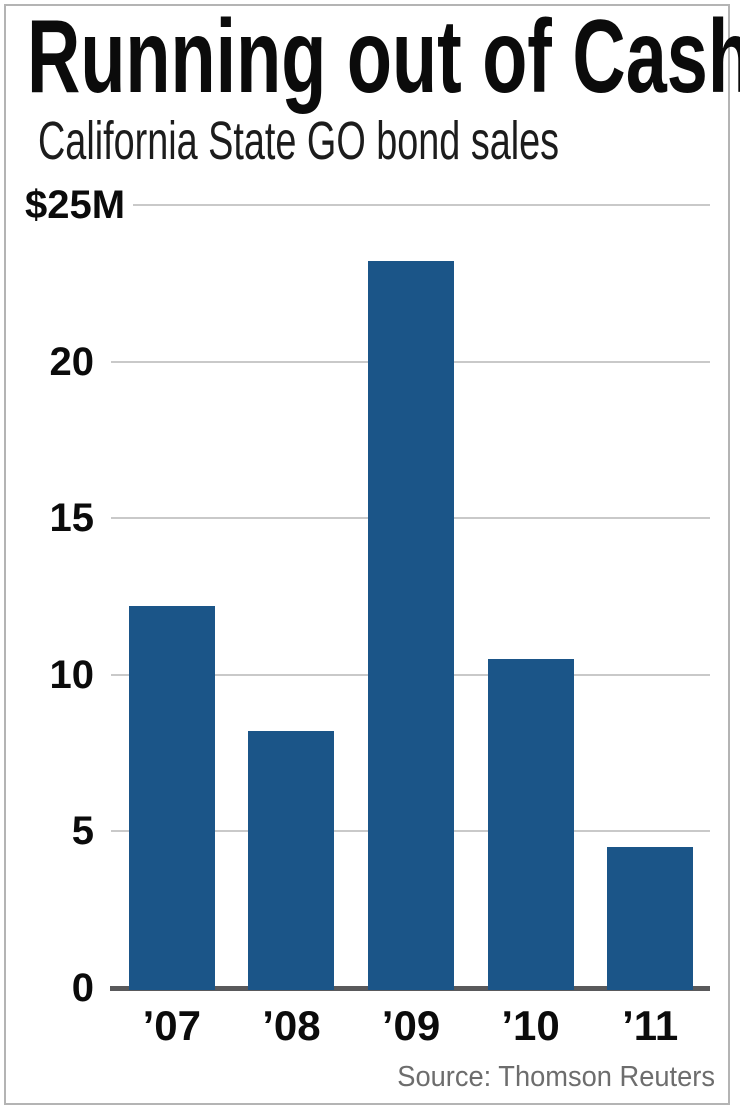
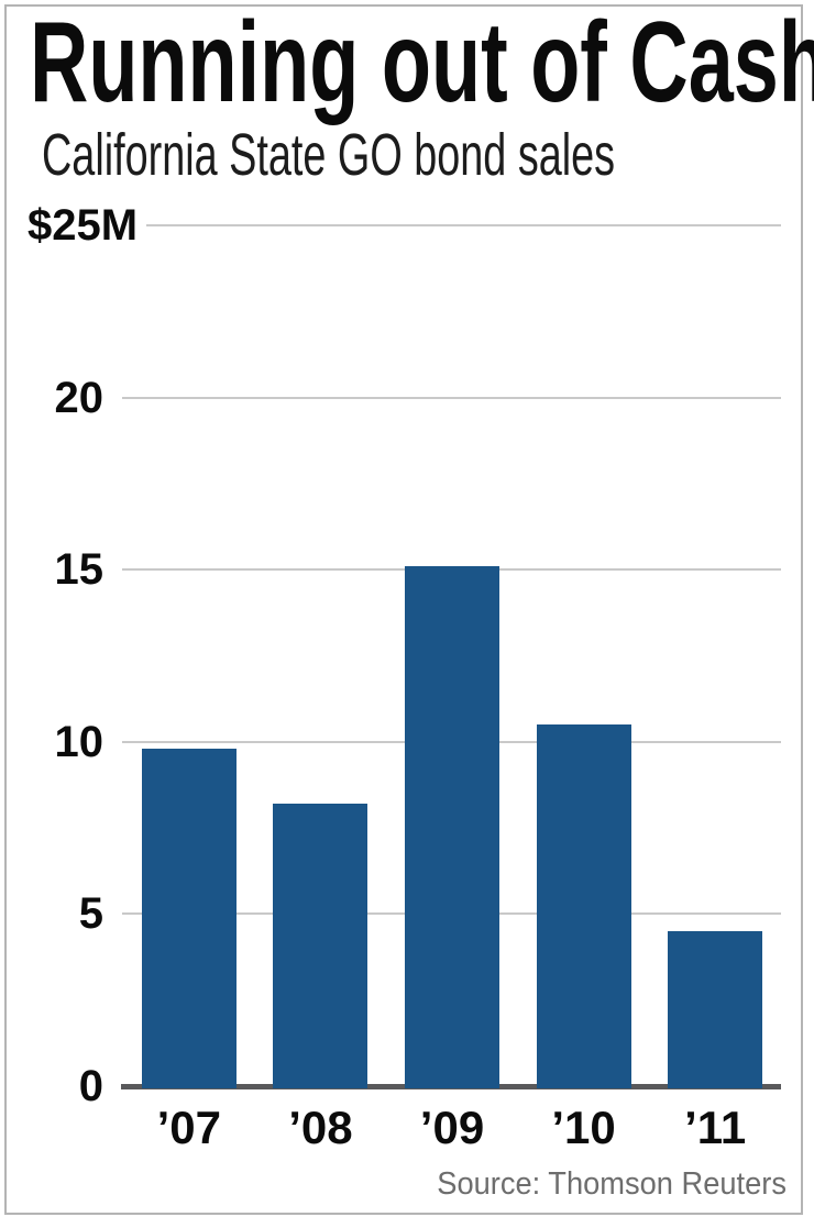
’07: 12.2 -> 9.8
’09: 23.2 -> 15.1
